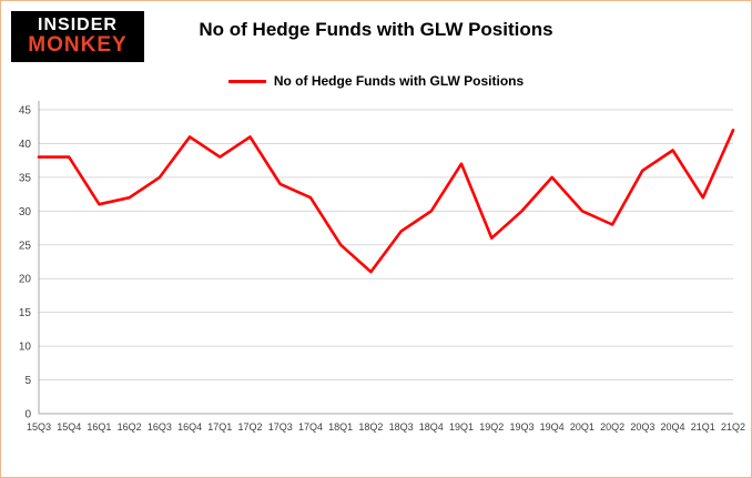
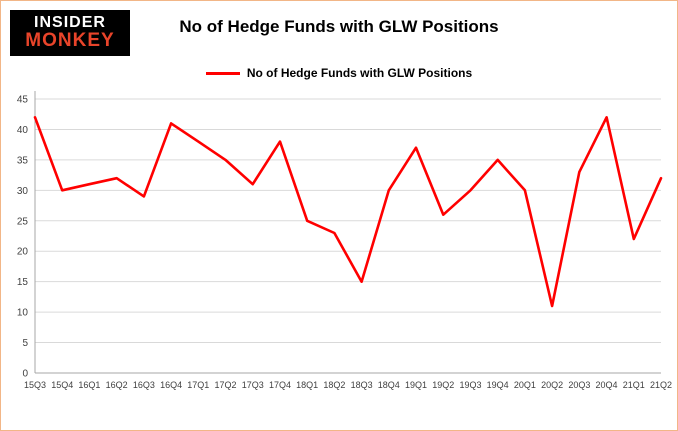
15Q3: 38 -> 42
15Q4: 38 -> 30
16Q3: 35 -> 29
17Q2: 41 -> 35
17Q3: 34 -> 31
17Q4: 32 -> 38
18Q2: 21 -> 23
18Q3: 27 -> 15
20Q2: 28 -> 11
20Q3: 36 -> 33
20Q4: 39 -> 42
21Q1: 32 -> 22
21Q2: 42 -> 32
